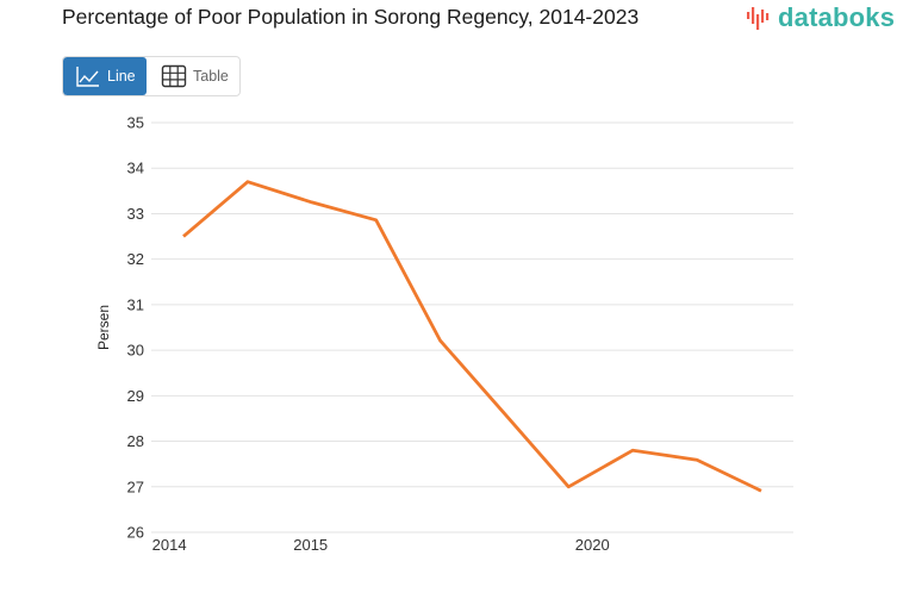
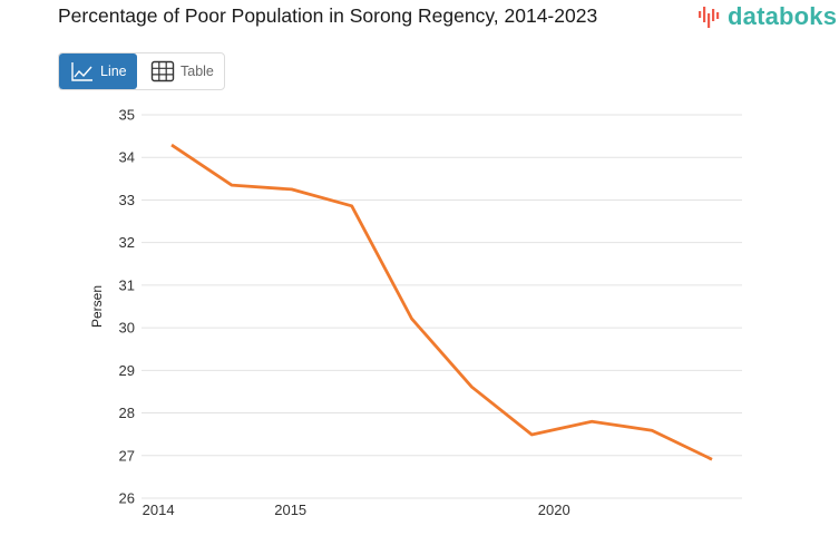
2014: 32.5 -> 34.3
2015: 33.7 -> 33.4
2020: 27.0 -> 27.5
